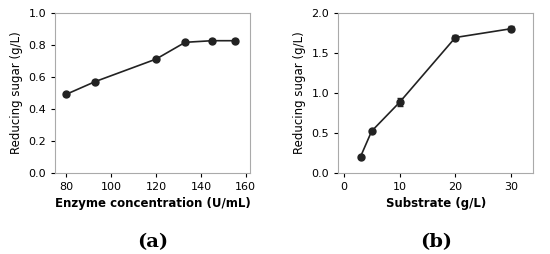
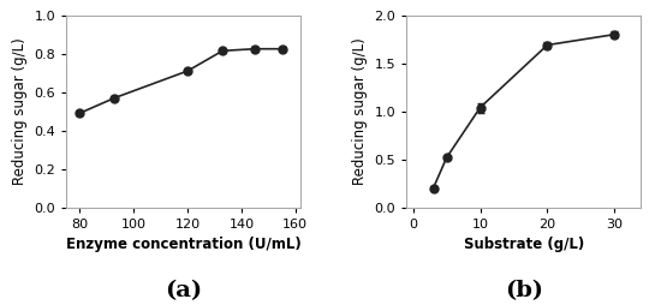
10: 0.88 -> 1.04
